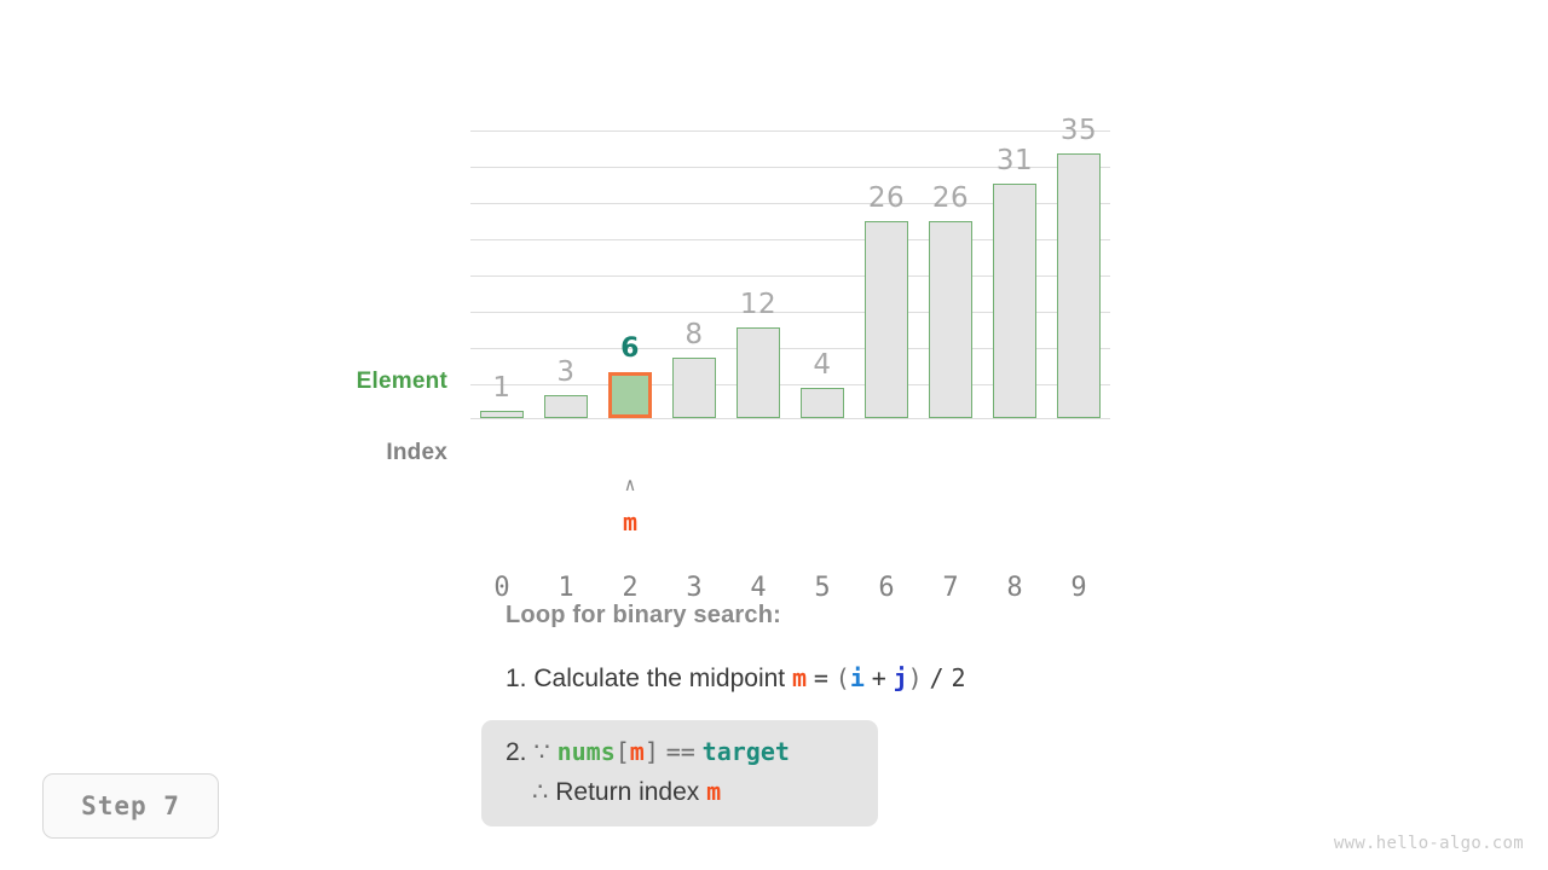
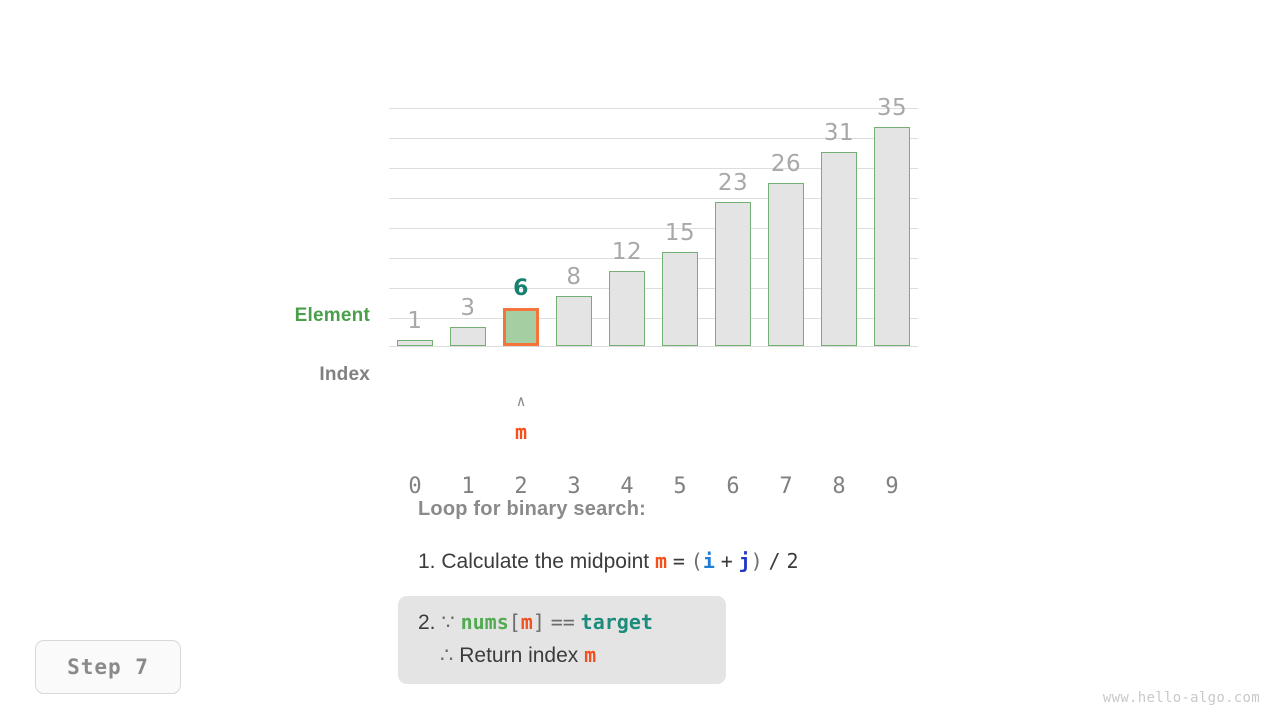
5: 4 -> 15
6: 26 -> 23
